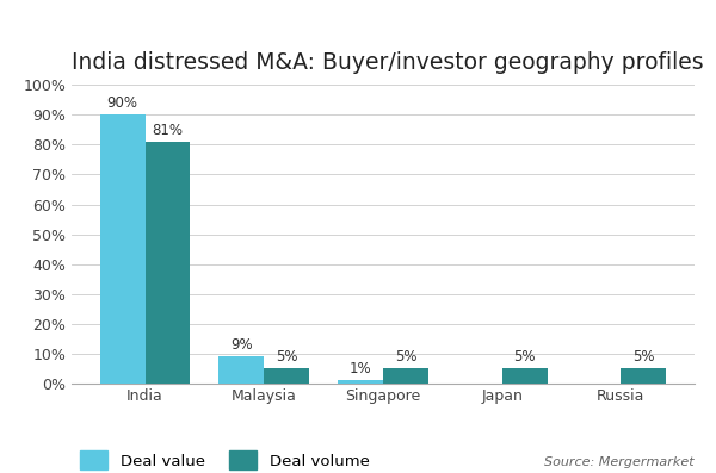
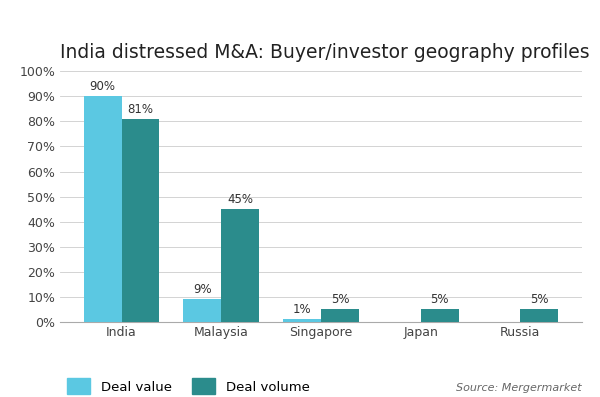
Deal volume/Malaysia: 5% -> 45%
